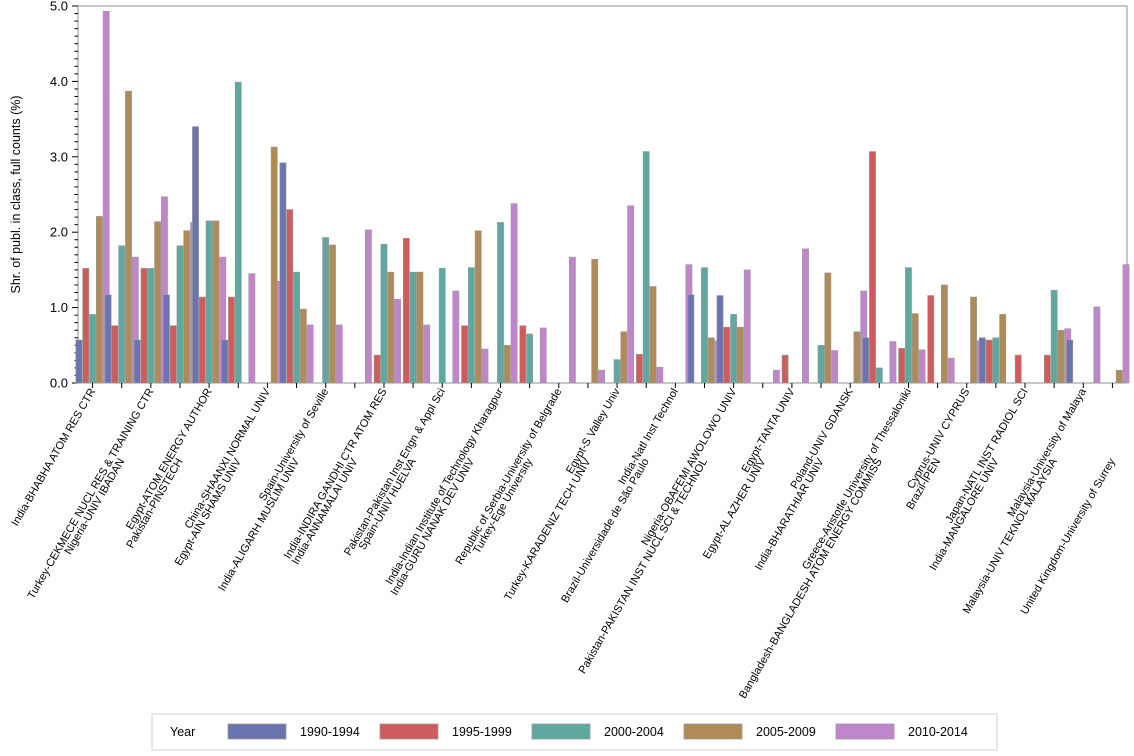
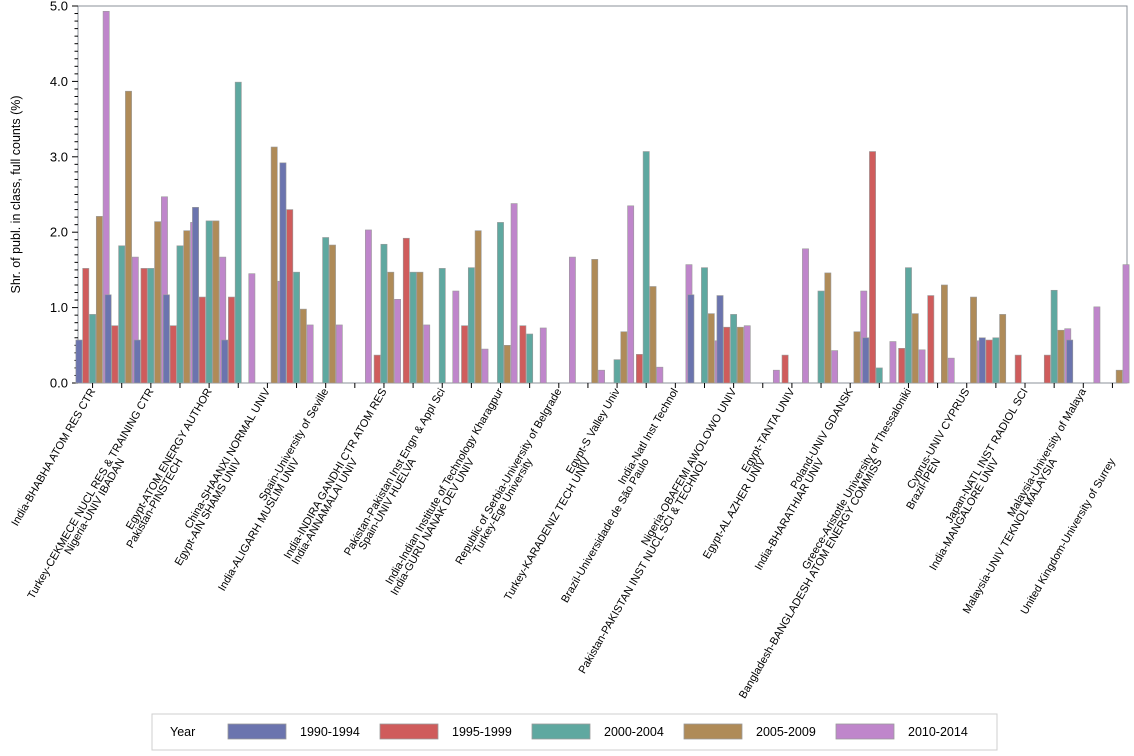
1990-1994/Egypt-ATOM ENERGY AUTHOR: 3.4 -> 2.3
2005-2009/Pakistan-PAKISTAN INST NUCL SCI & TECHNOL: 0.6 -> 0.9
2010-2014/Nigeria-OBAFEMI AWOLOWO UNIV: 1.5 -> 0.8
2000-2004/India-BHARATHIAR UNIV: 0.5 -> 1.2
